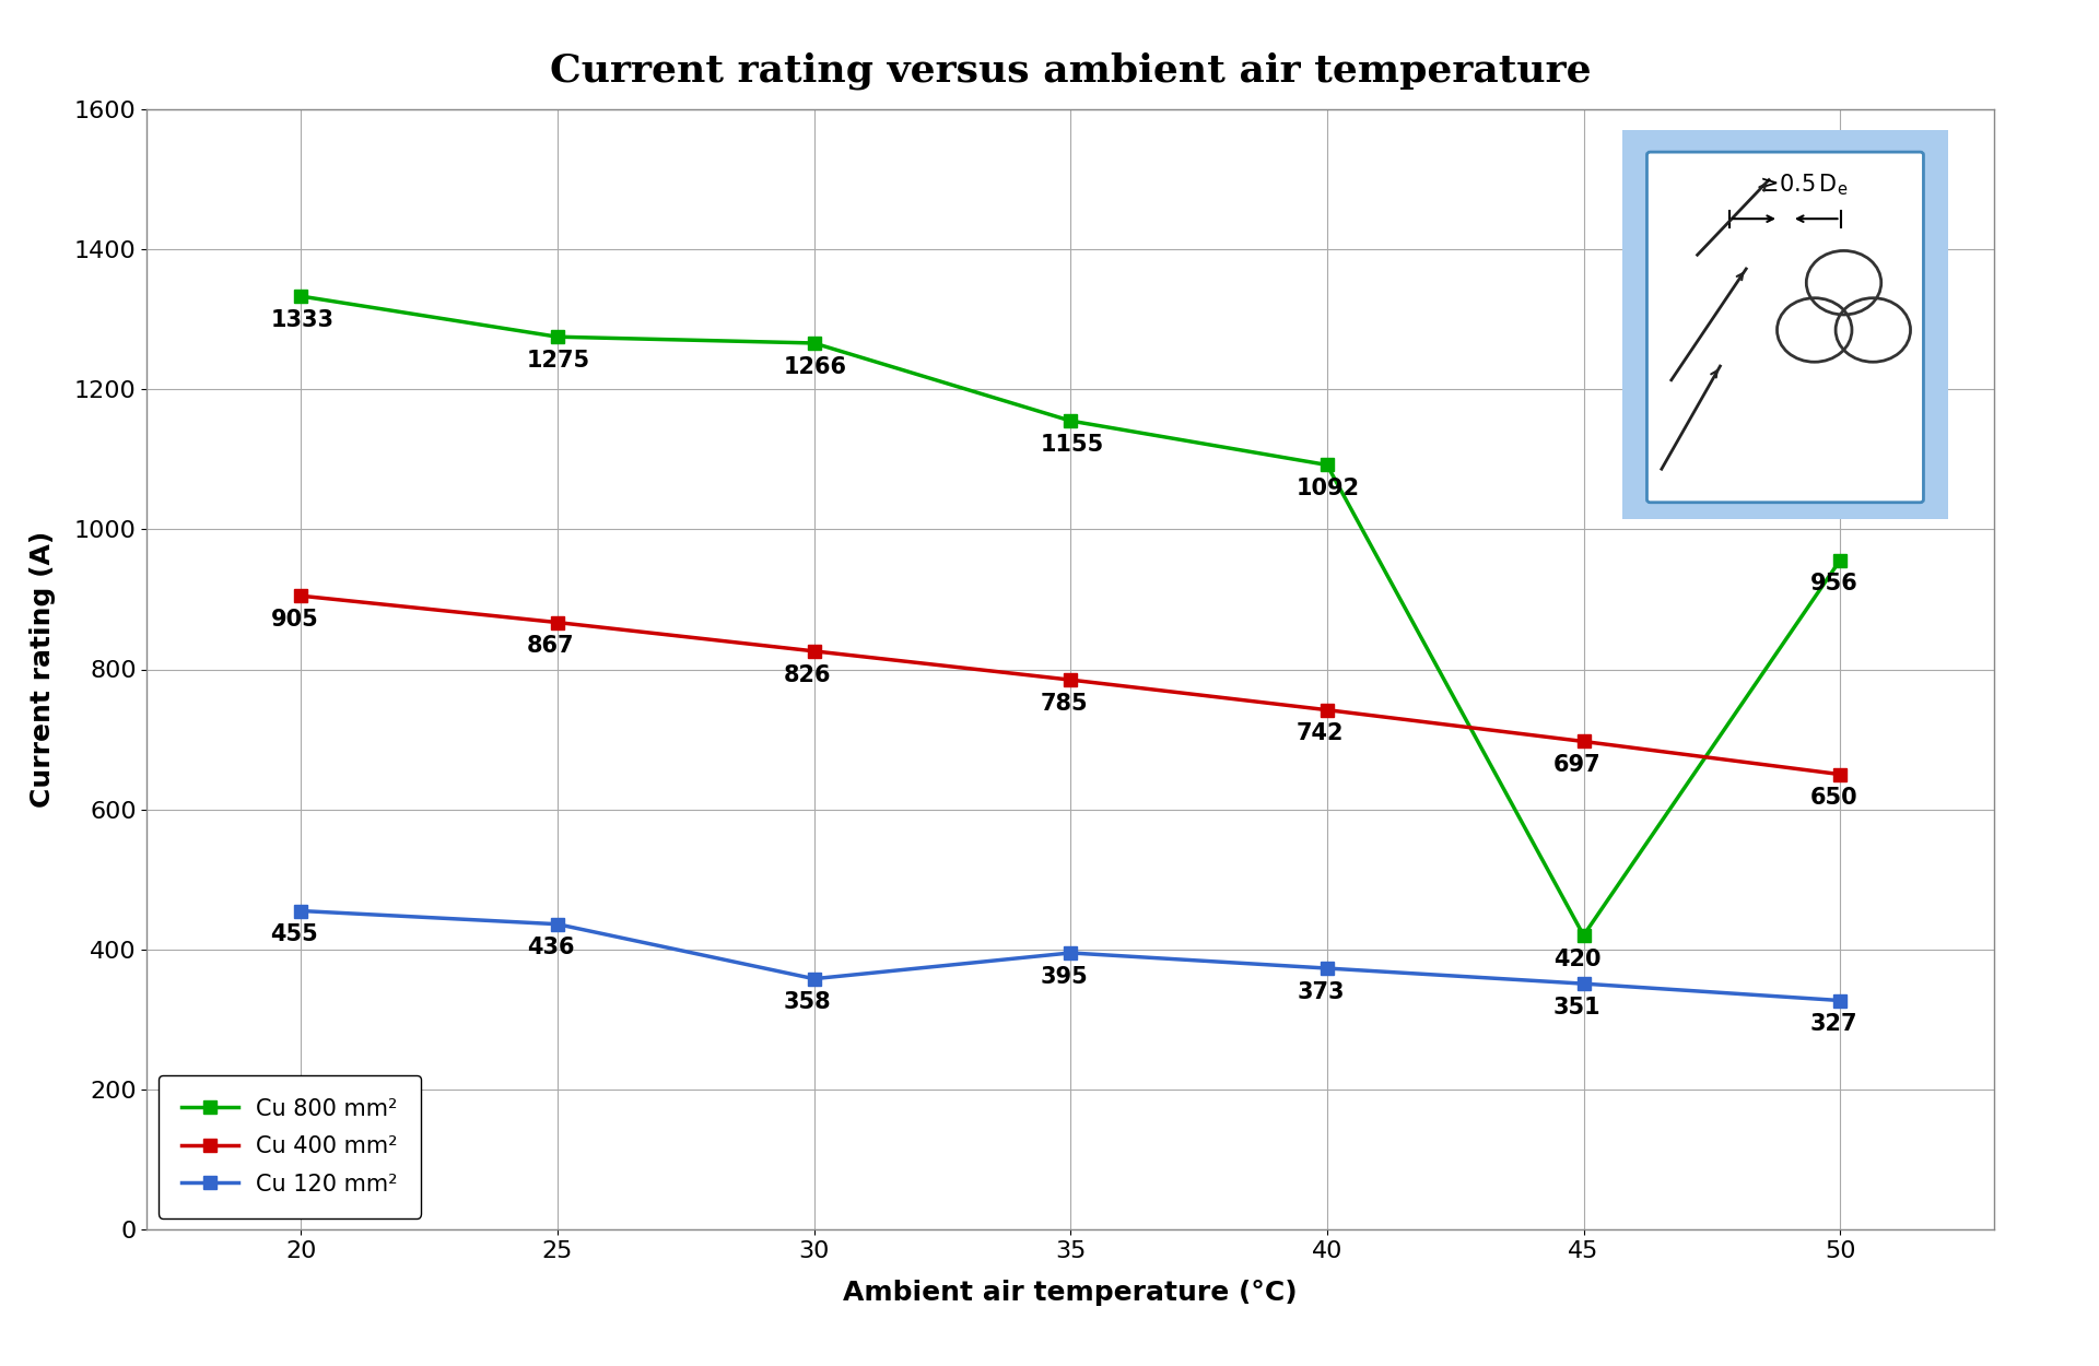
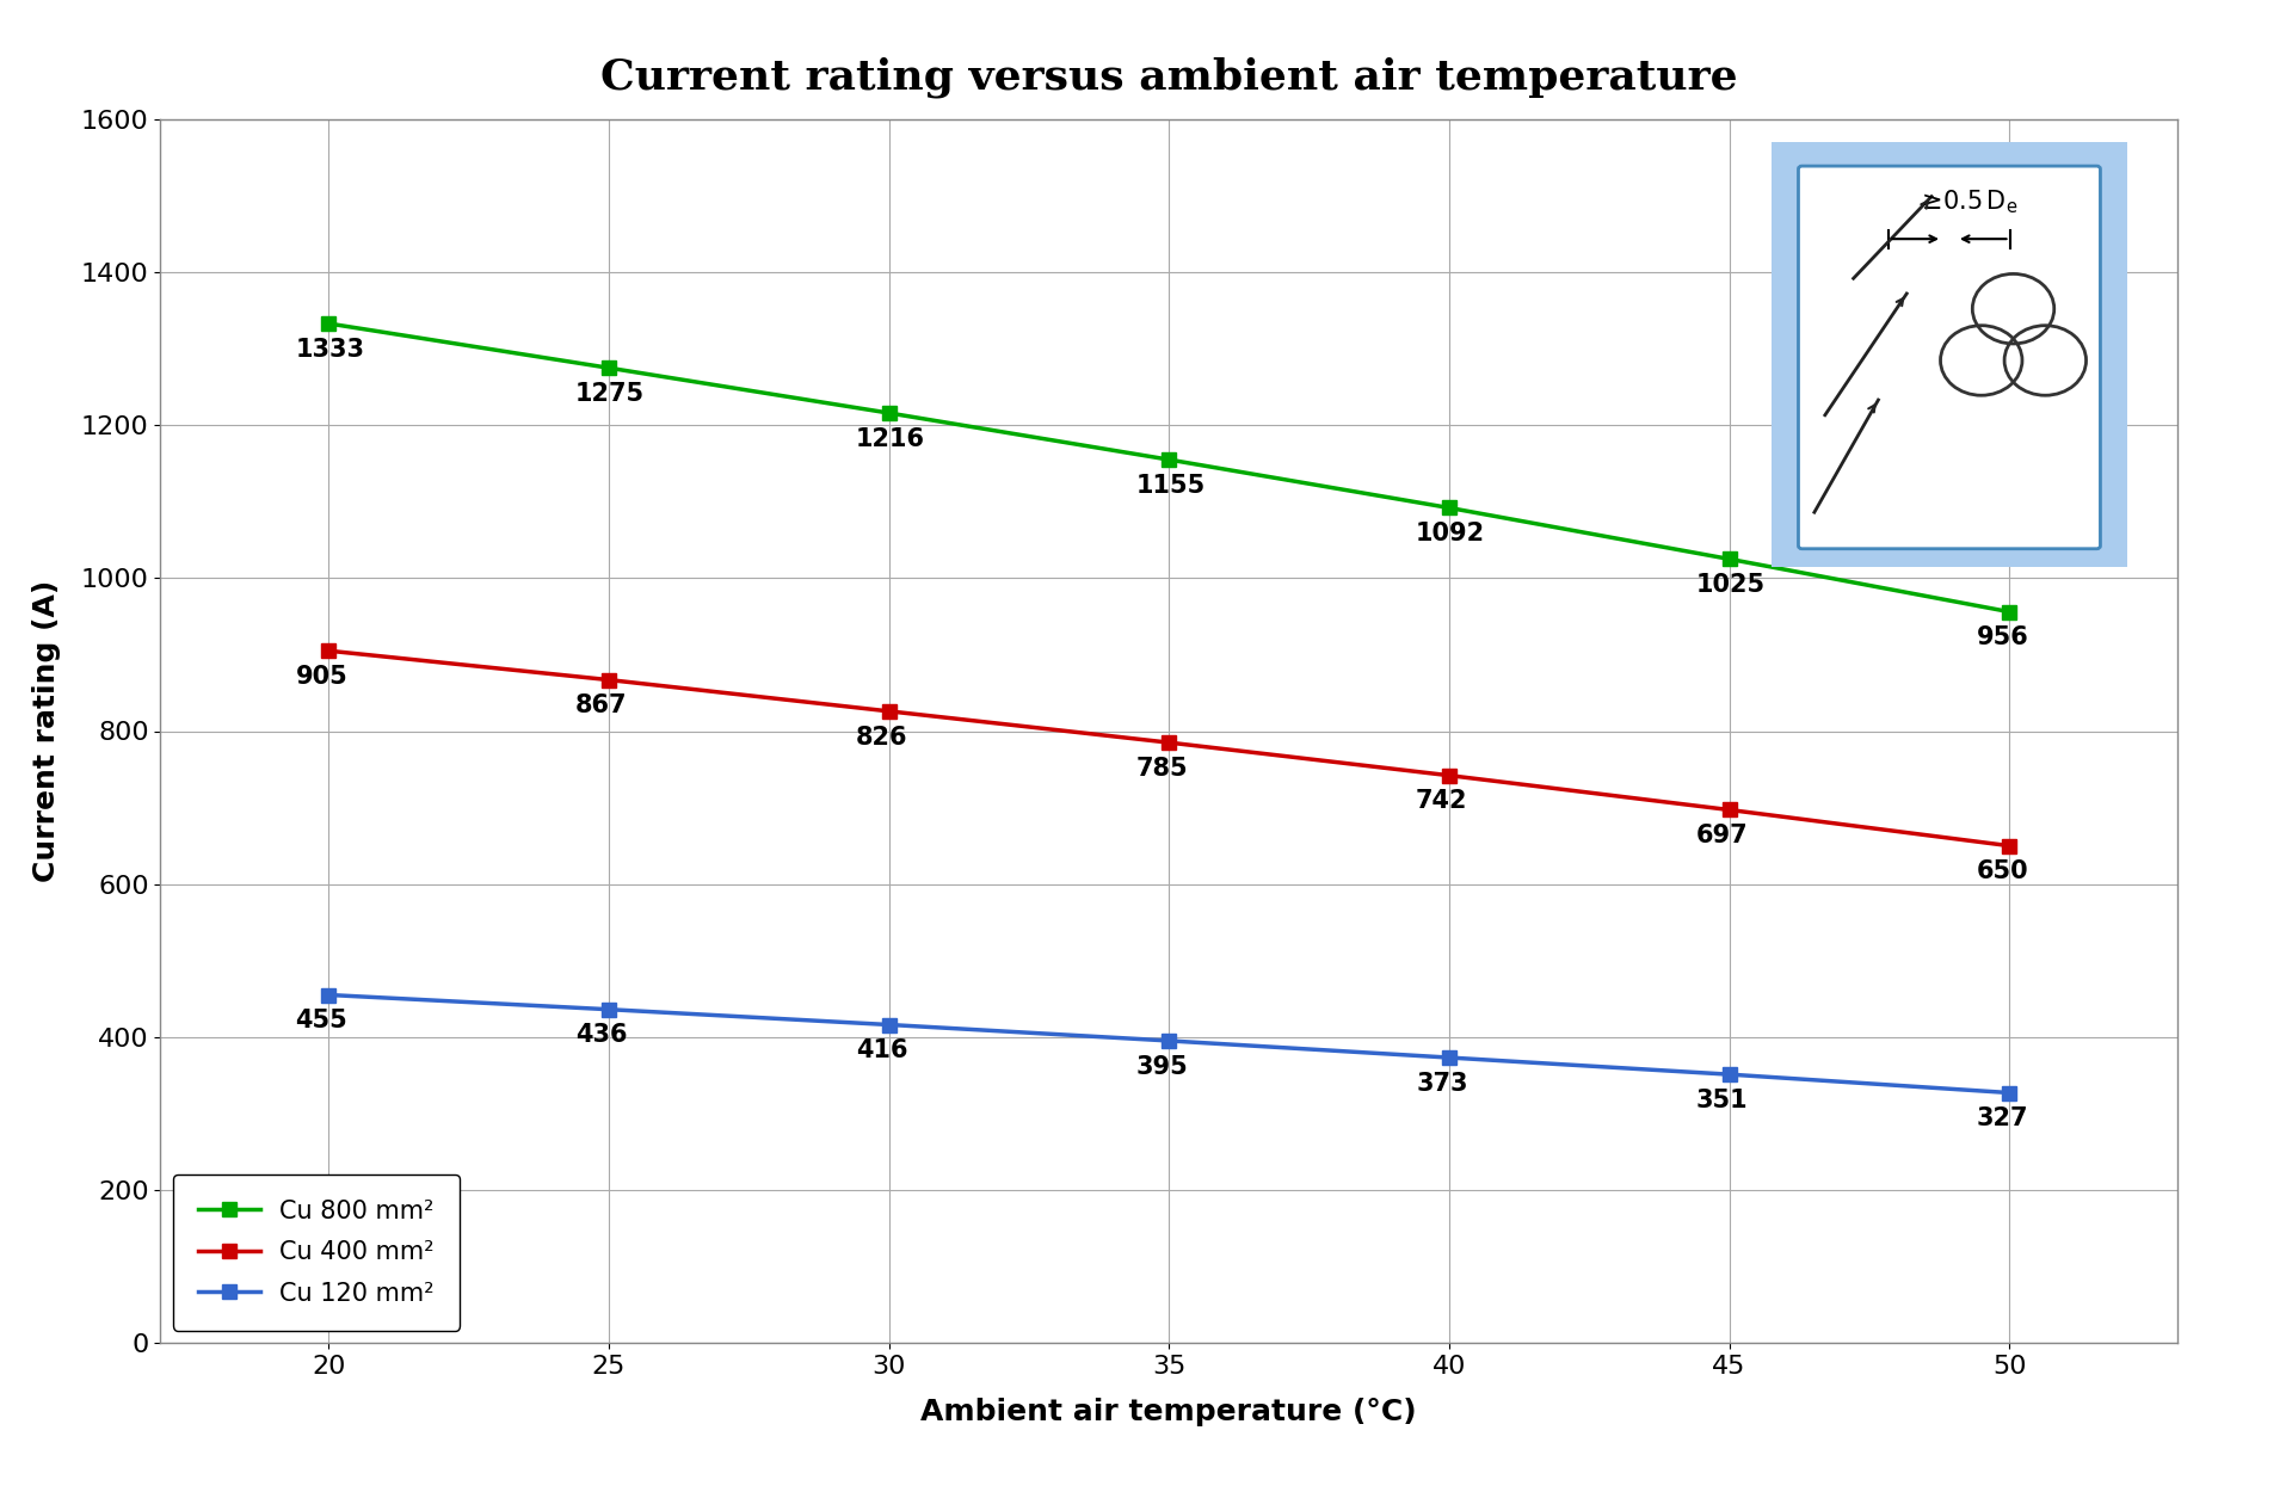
Cu 800 mm²/30: 1266 -> 1216
Cu 120 mm²/30: 358 -> 416
Cu 800 mm²/45: 420 -> 1025
